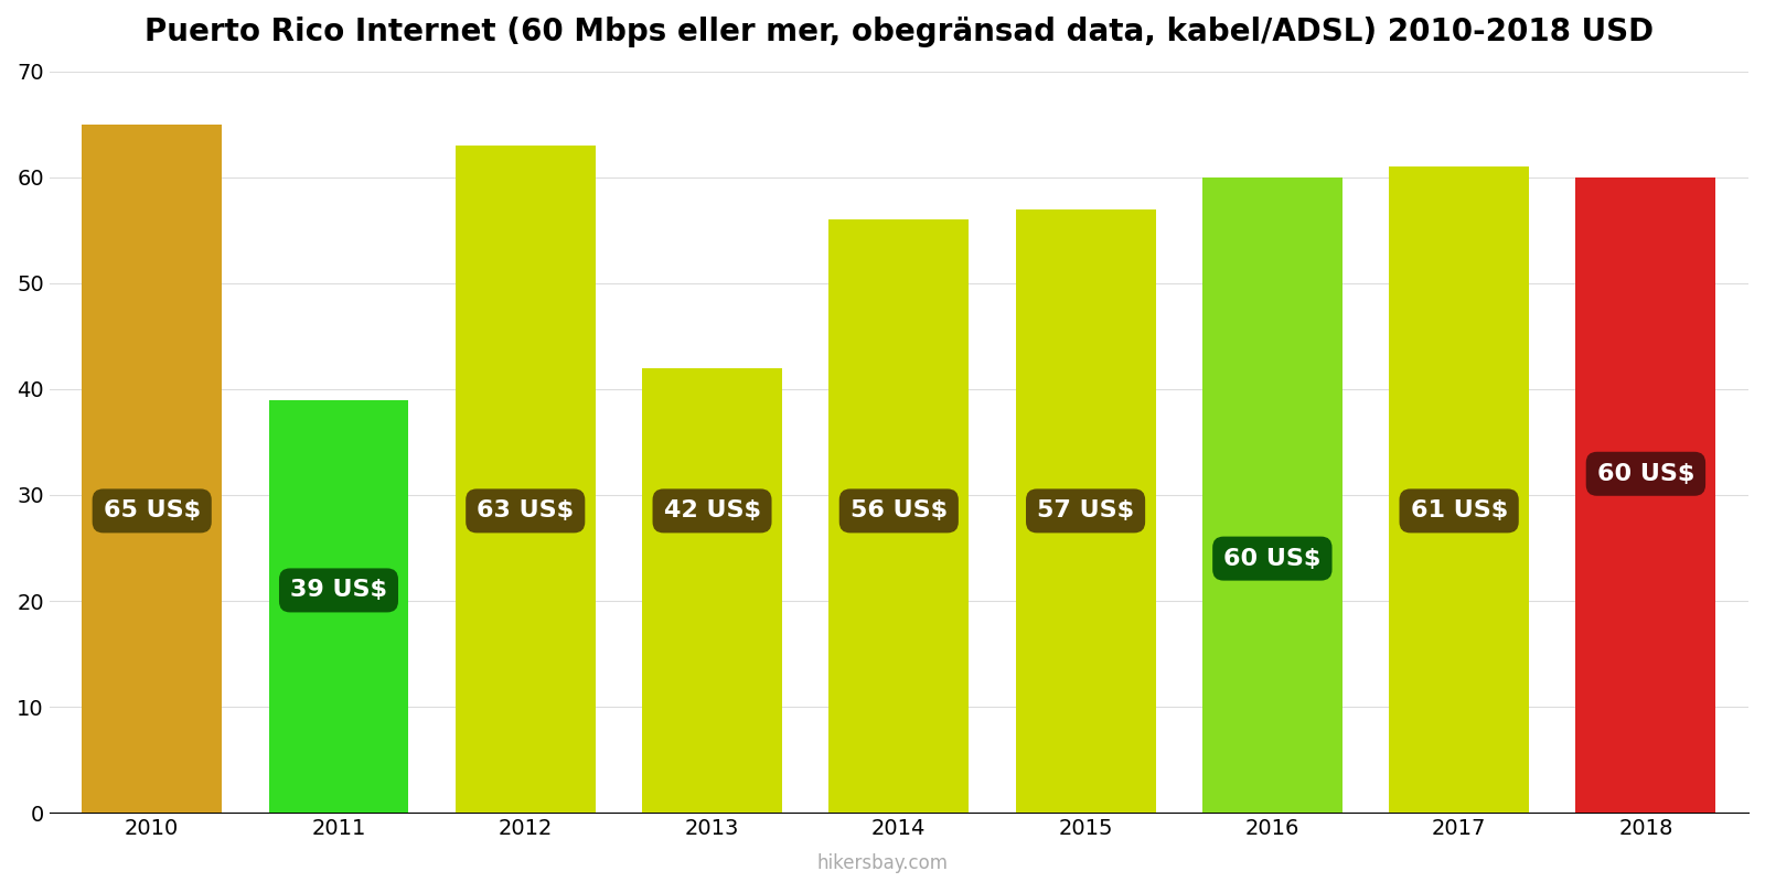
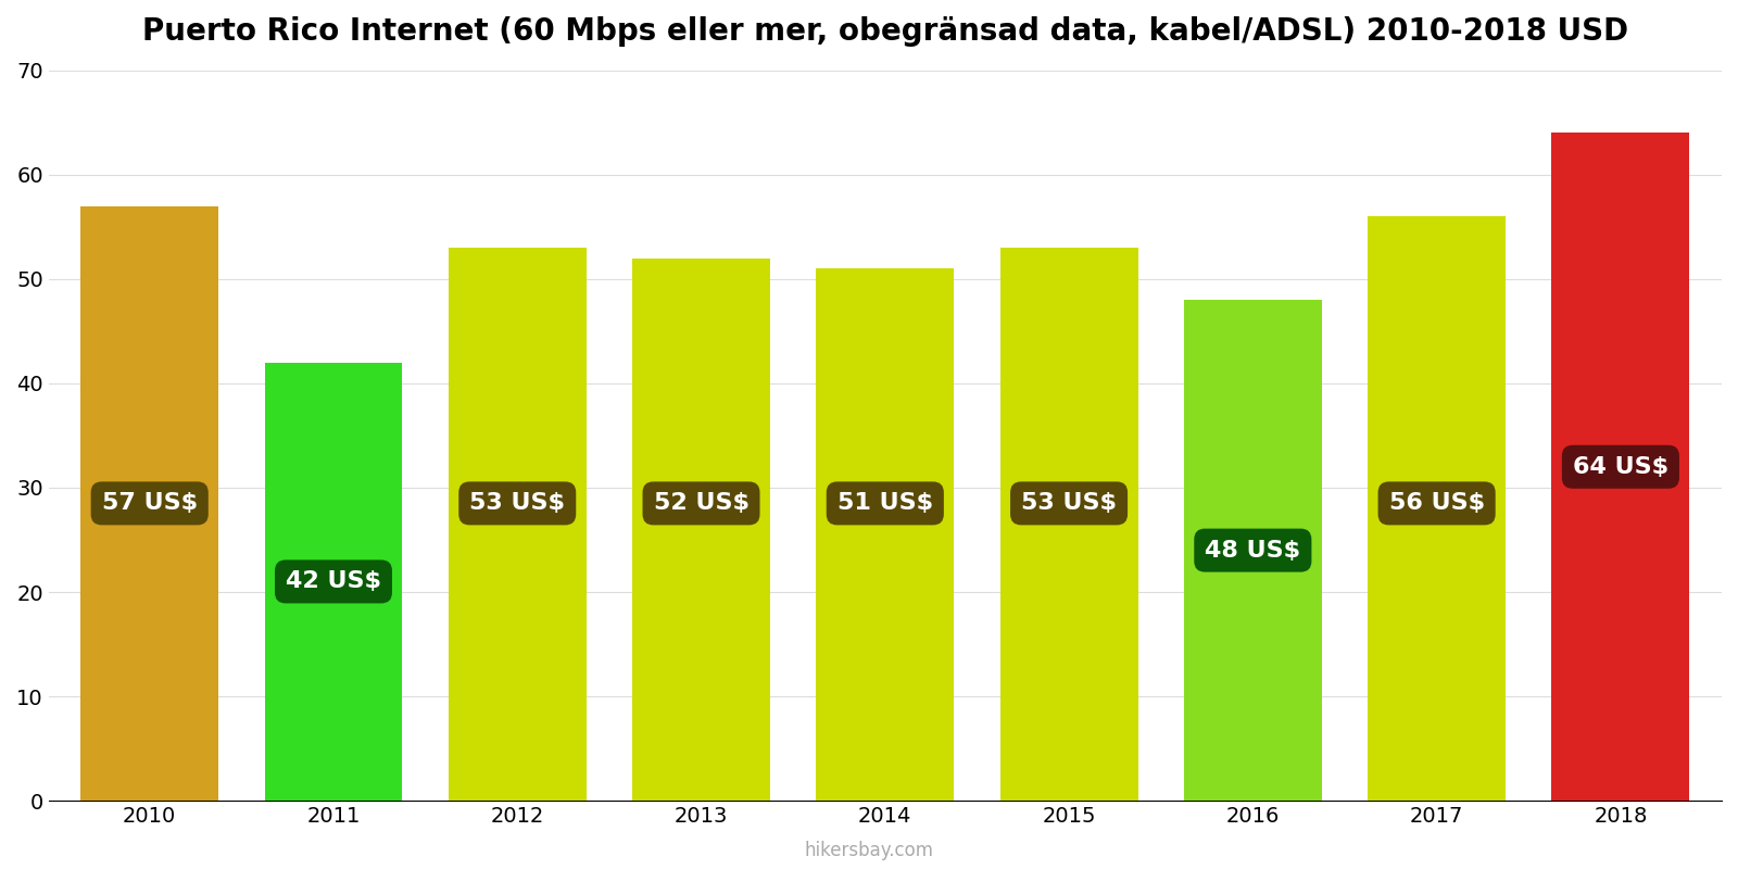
2010: 65 -> 57
2011: 39 -> 42
2012: 63 -> 53
2013: 42 -> 52
2014: 56 -> 51
2015: 57 -> 53
2016: 60 -> 48
2017: 61 -> 56
2018: 60 -> 64
